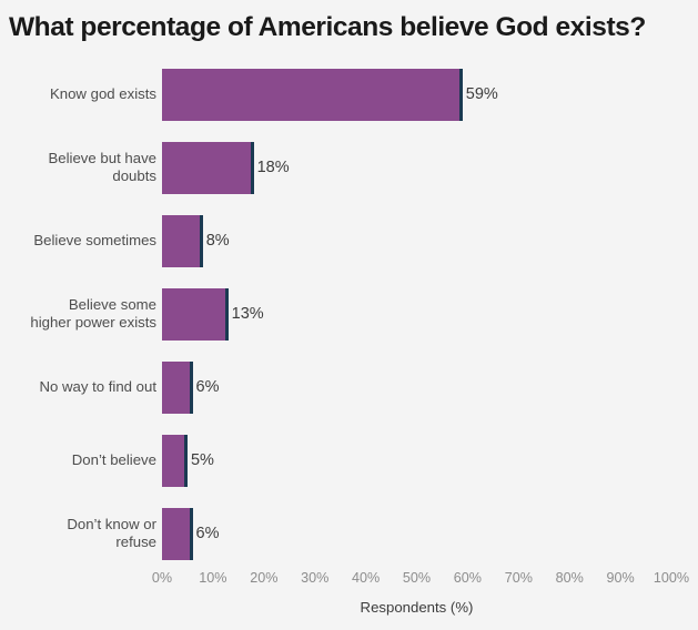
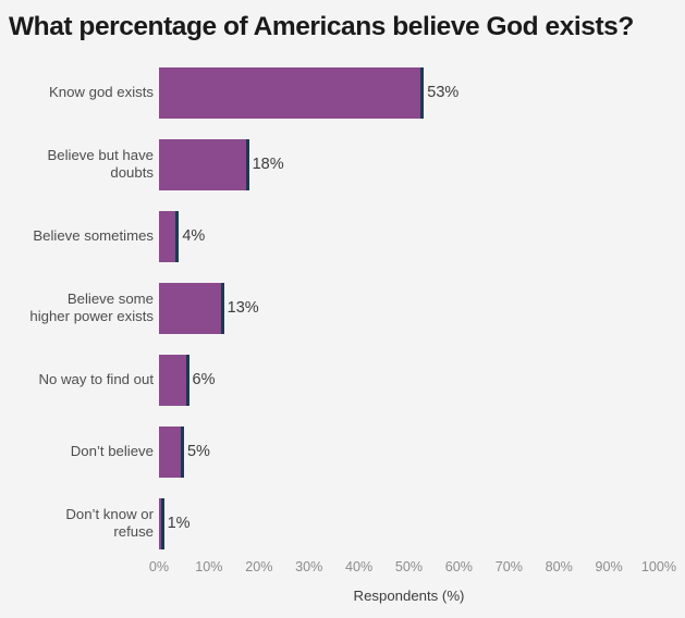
Know god exists: 59% -> 53%
Believe sometimes: 8% -> 4%
Don’t know or refuse: 6% -> 1%
